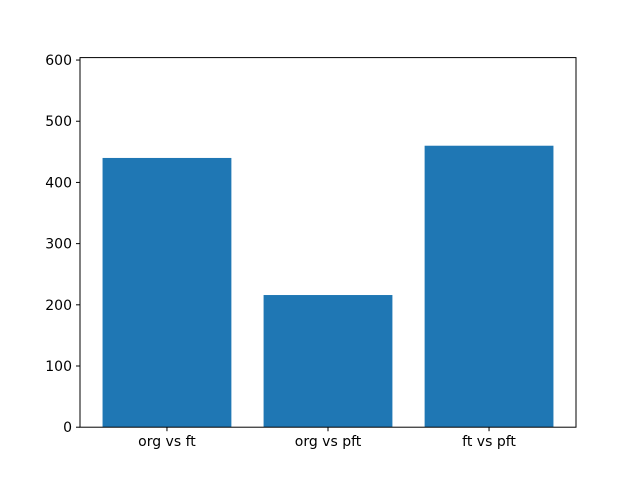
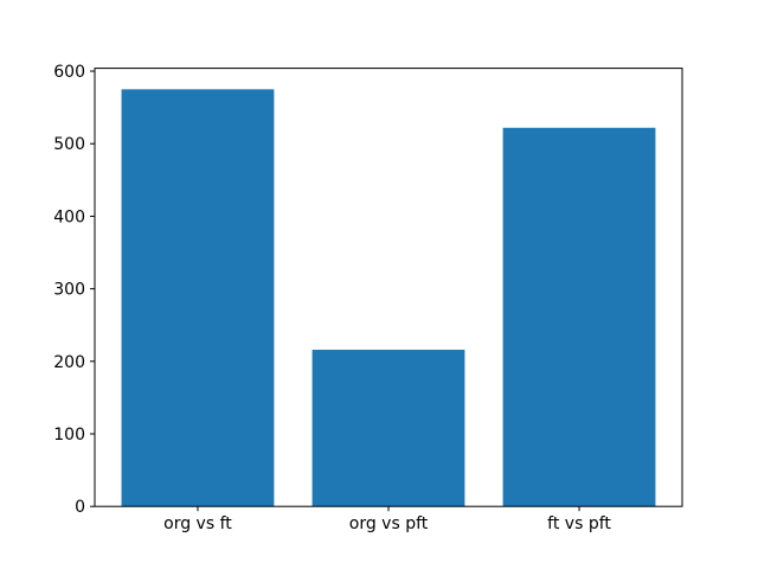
org vs ft: 440 -> 580
ft vs pft: 460 -> 520
